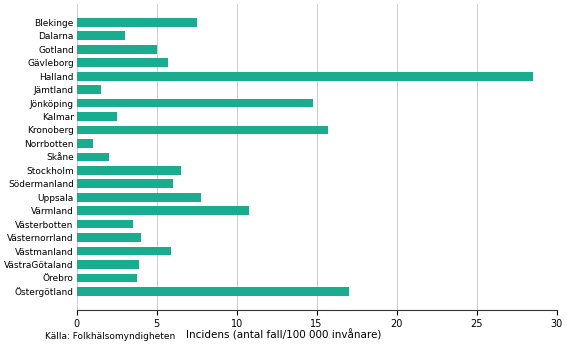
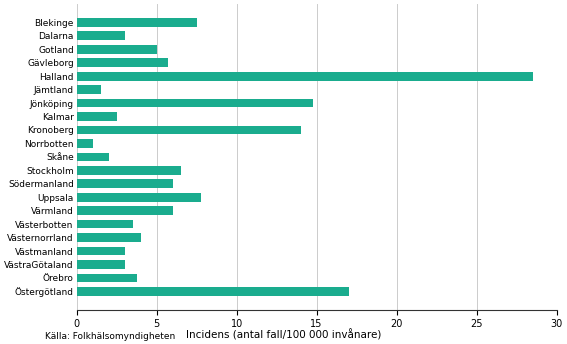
Kronoberg: 15.7 -> 14.0
Värmland: 10.8 -> 6.0
Västmanland: 5.9 -> 3.0
VästraGötaland: 3.9 -> 3.0
